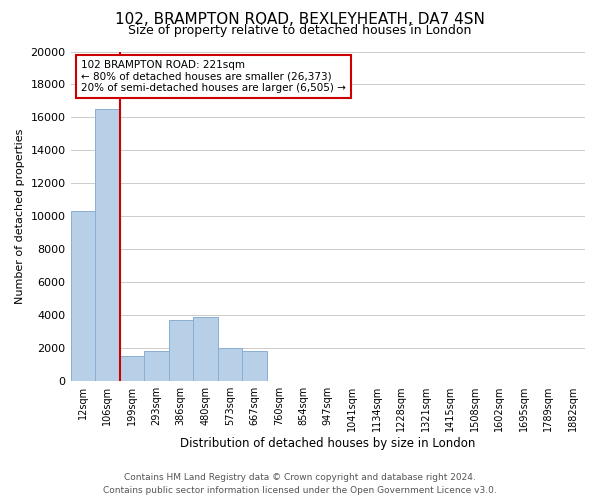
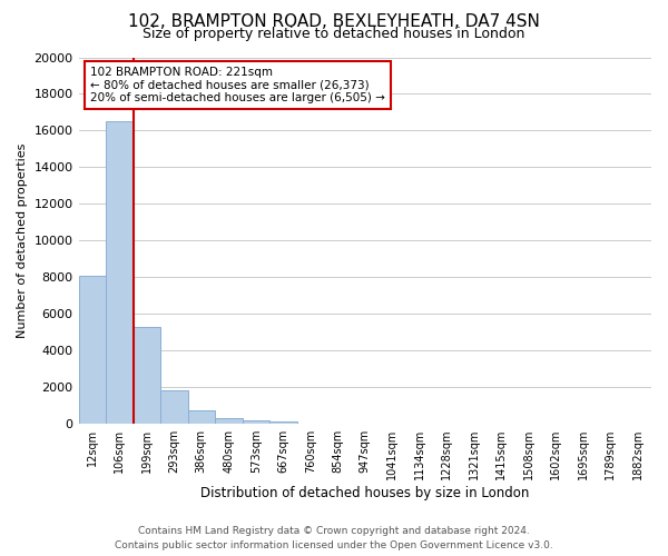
12sqm: 10300 -> 8100
199sqm: 1500 -> 5300
386sqm: 3700 -> 800
480sqm: 3900 -> 300
573sqm: 2000 -> 200
667sqm: 1800 -> 200
